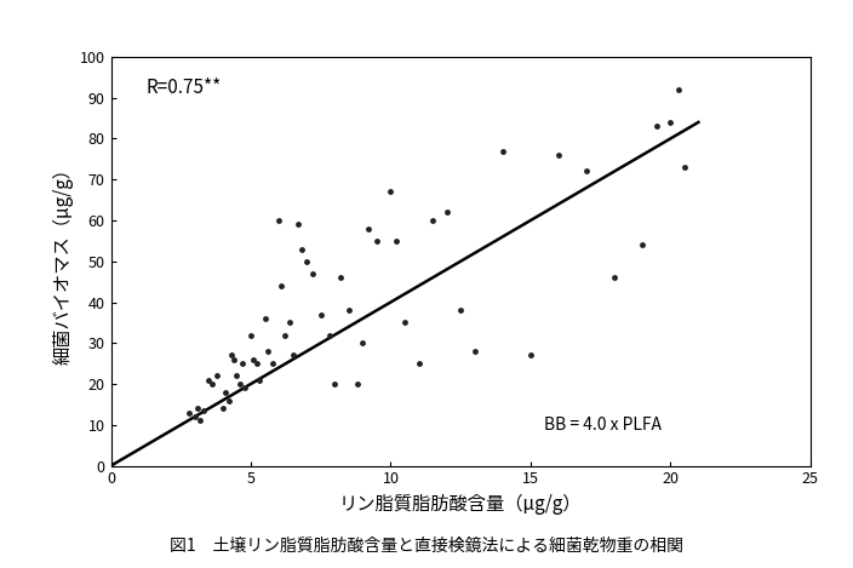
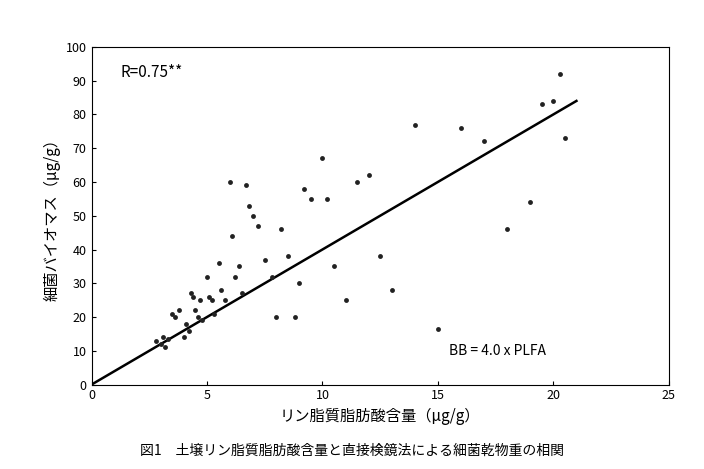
15: 27.0 -> 16.5
